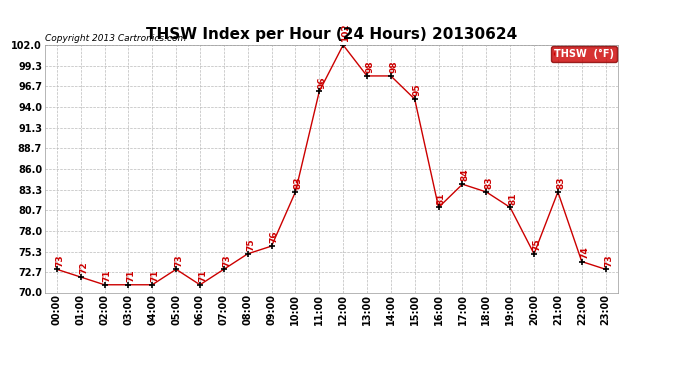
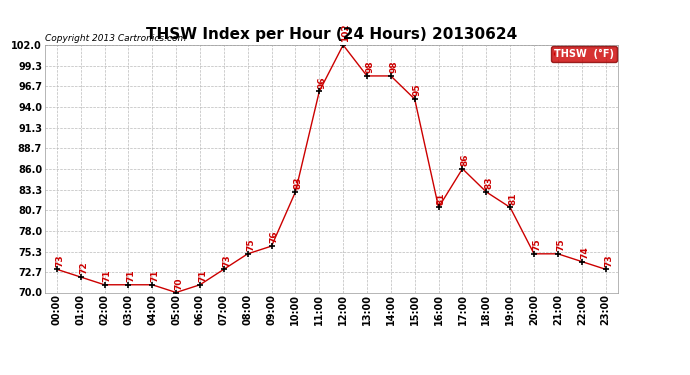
05:00: 73 -> 70
17:00: 84 -> 86
21:00: 83 -> 75
